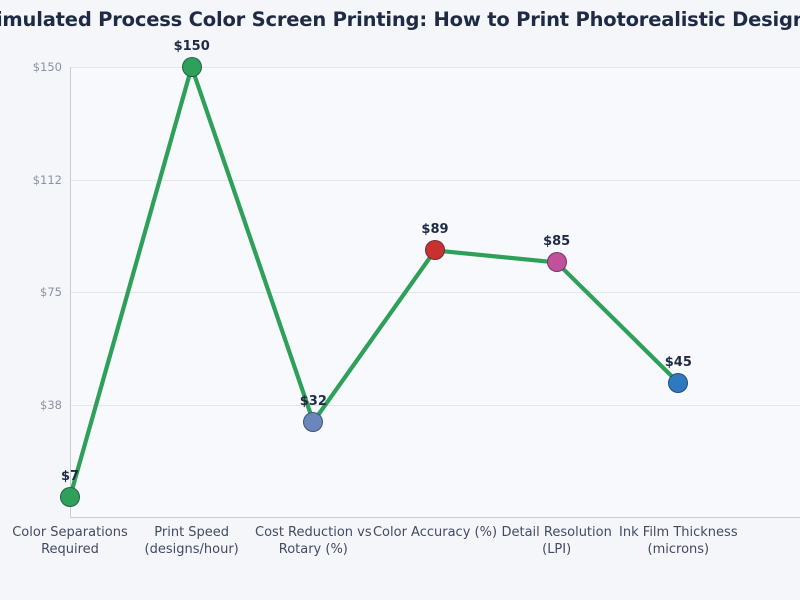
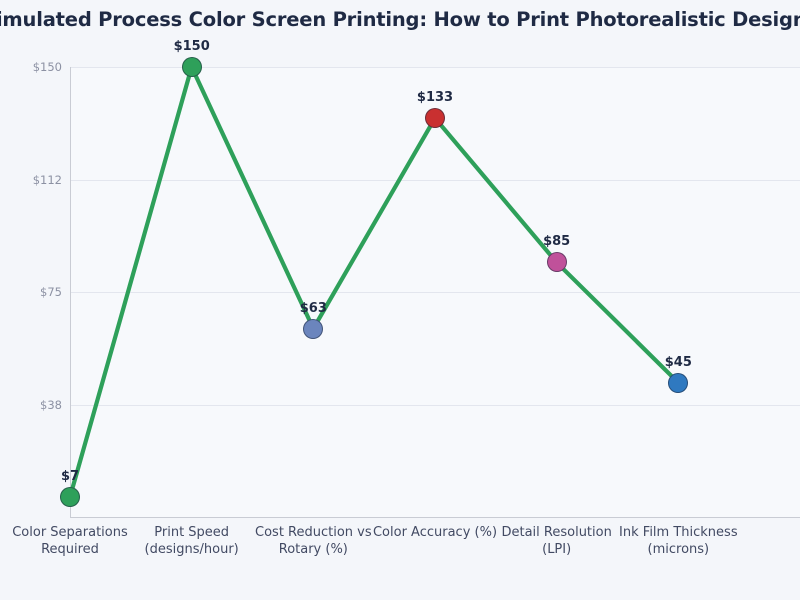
Cost Reduction vs Rotary (%): $32 -> $63
Color Accuracy (%): $89 -> $133
